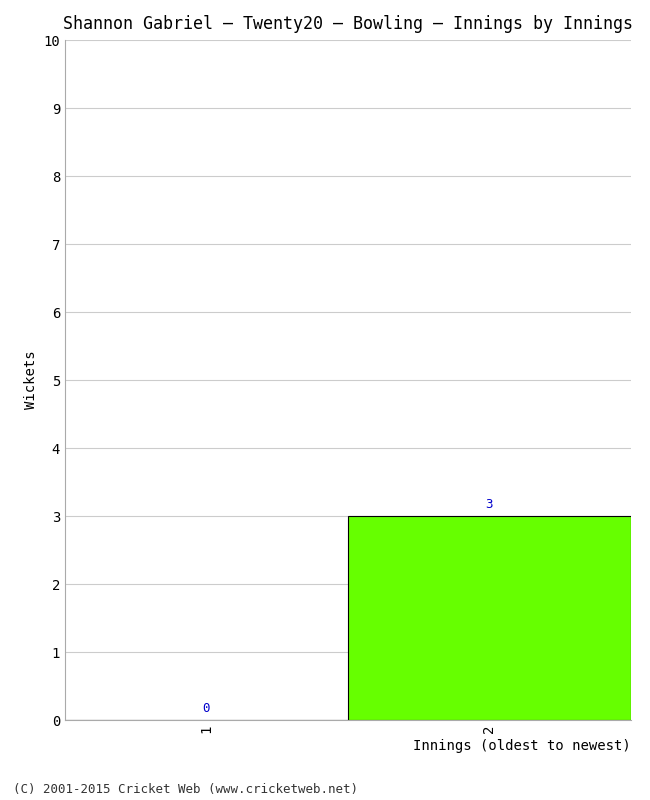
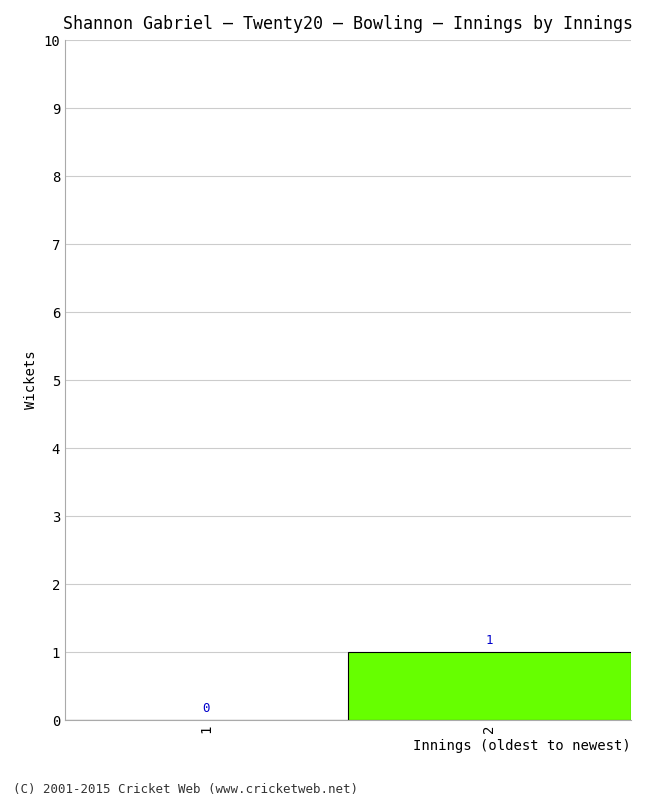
2: 3 -> 1
